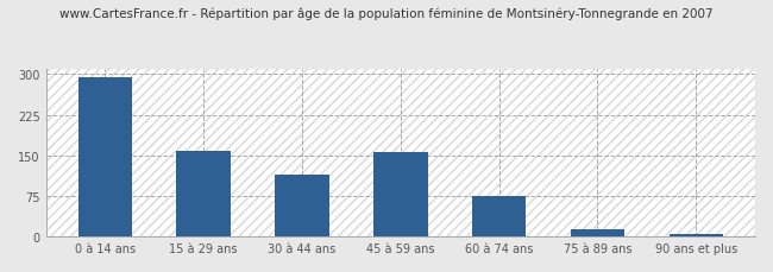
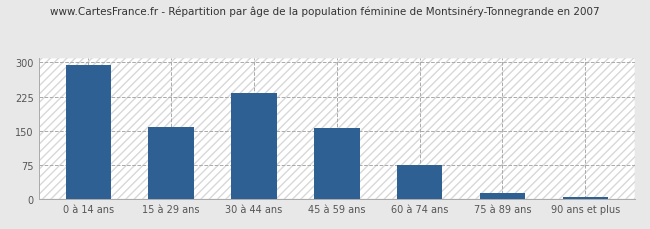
30 à 44 ans: 115 -> 232
